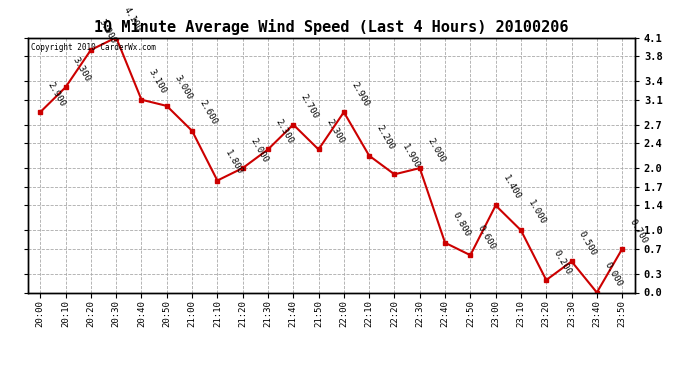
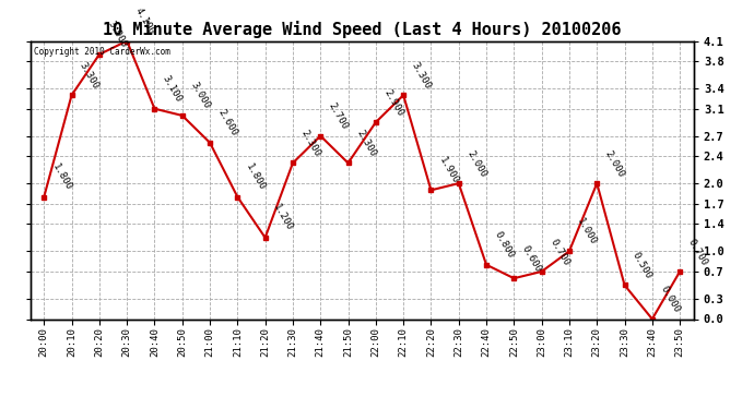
20:00: 2.900 -> 1.800
21:20: 2.000 -> 1.200
22:10: 2.200 -> 3.300
23:00: 1.400 -> 0.700
23:20: 0.200 -> 2.000
